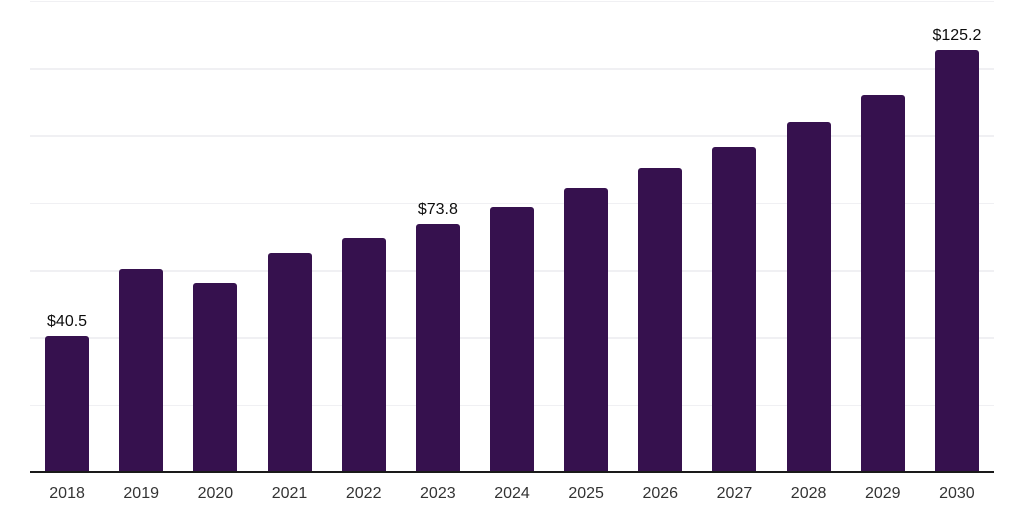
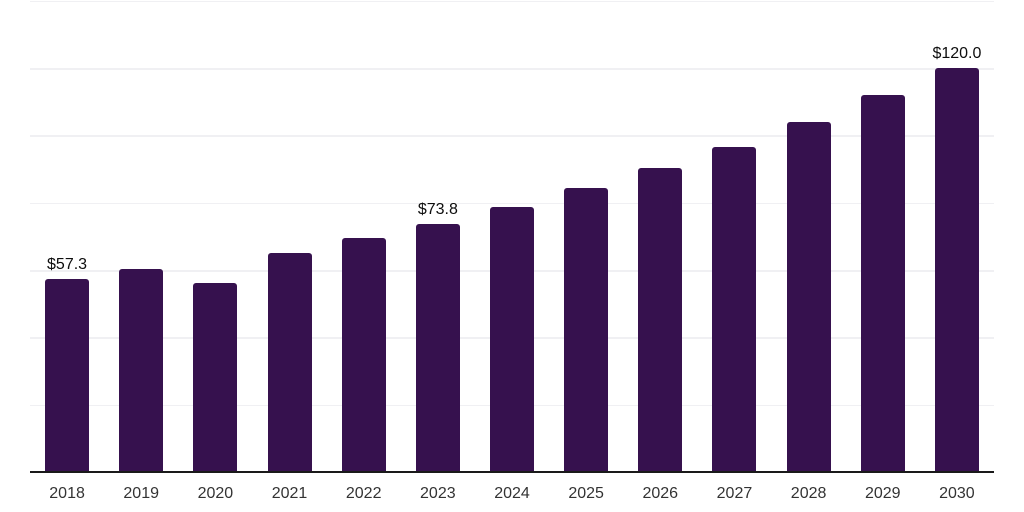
2018: $40.5 -> $57.3
2030: $125.2 -> $120.0
